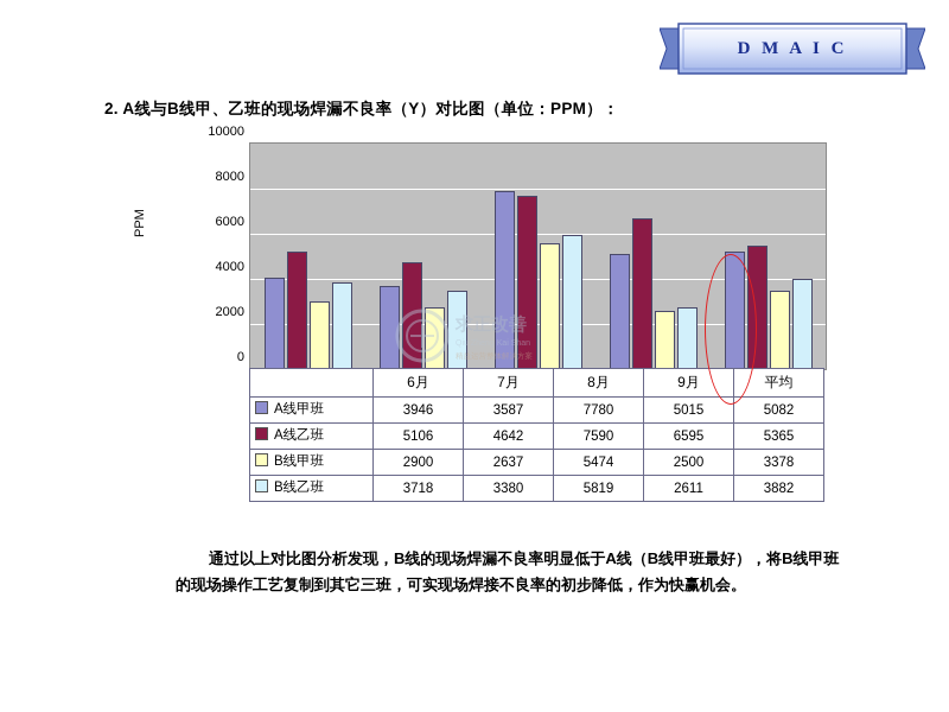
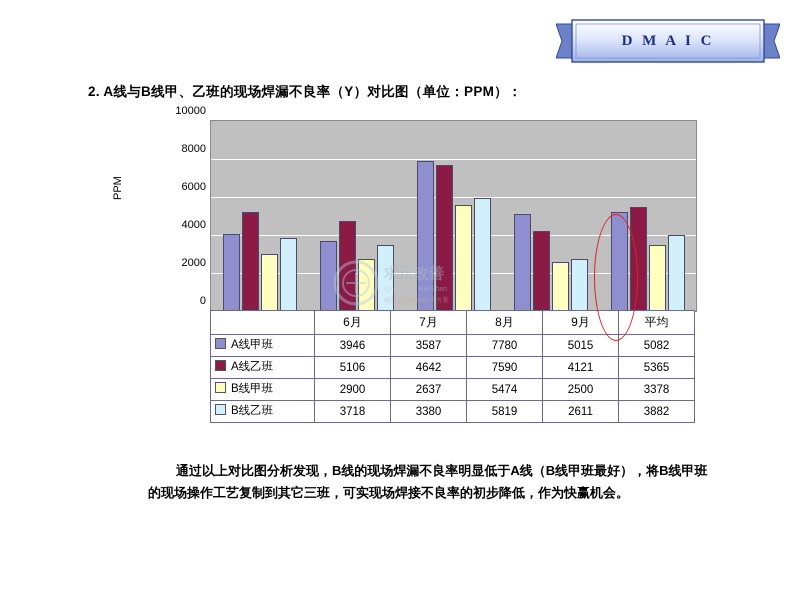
A线乙班/9月: 6595 -> 4121
